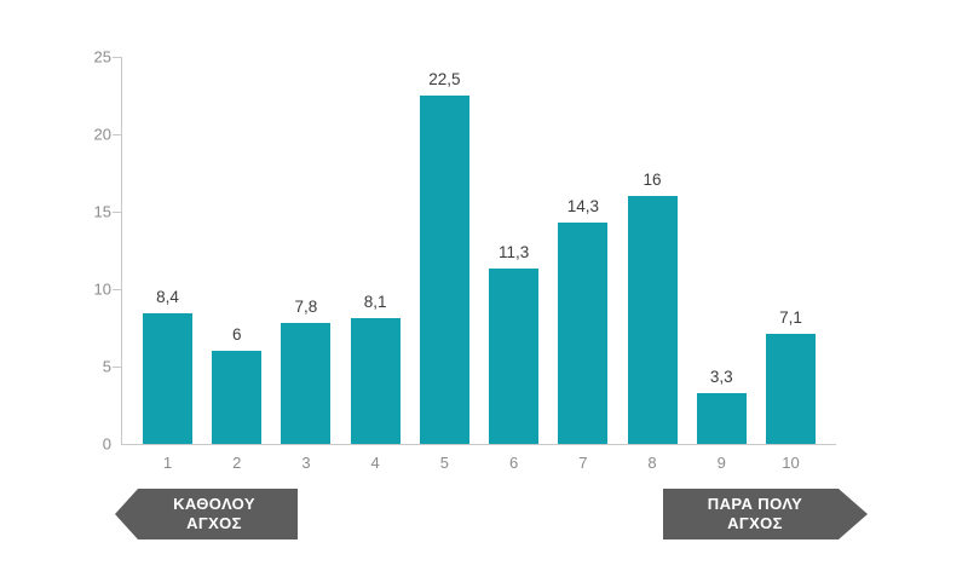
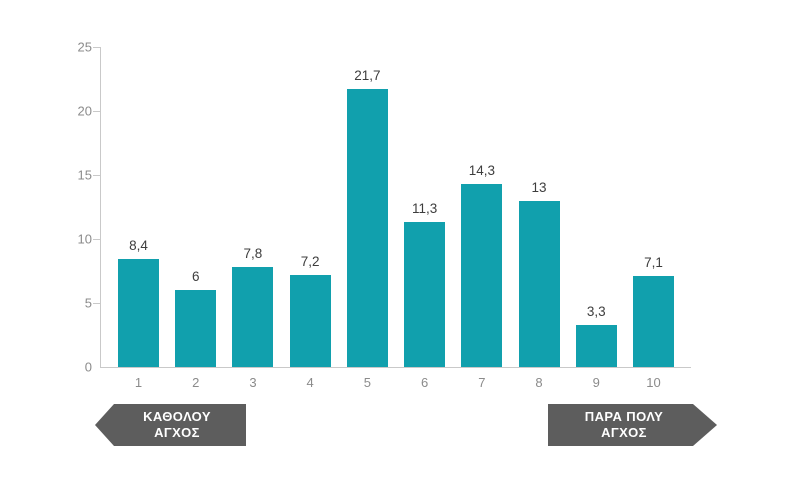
4: 8,1 -> 7,2
5: 22,5 -> 21,7
8: 16 -> 13
